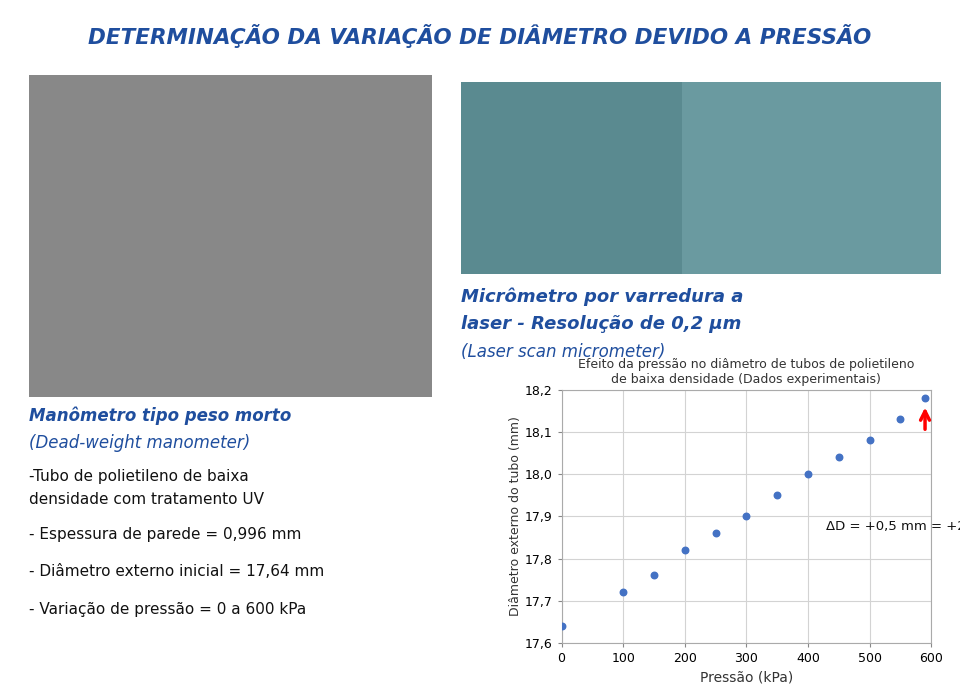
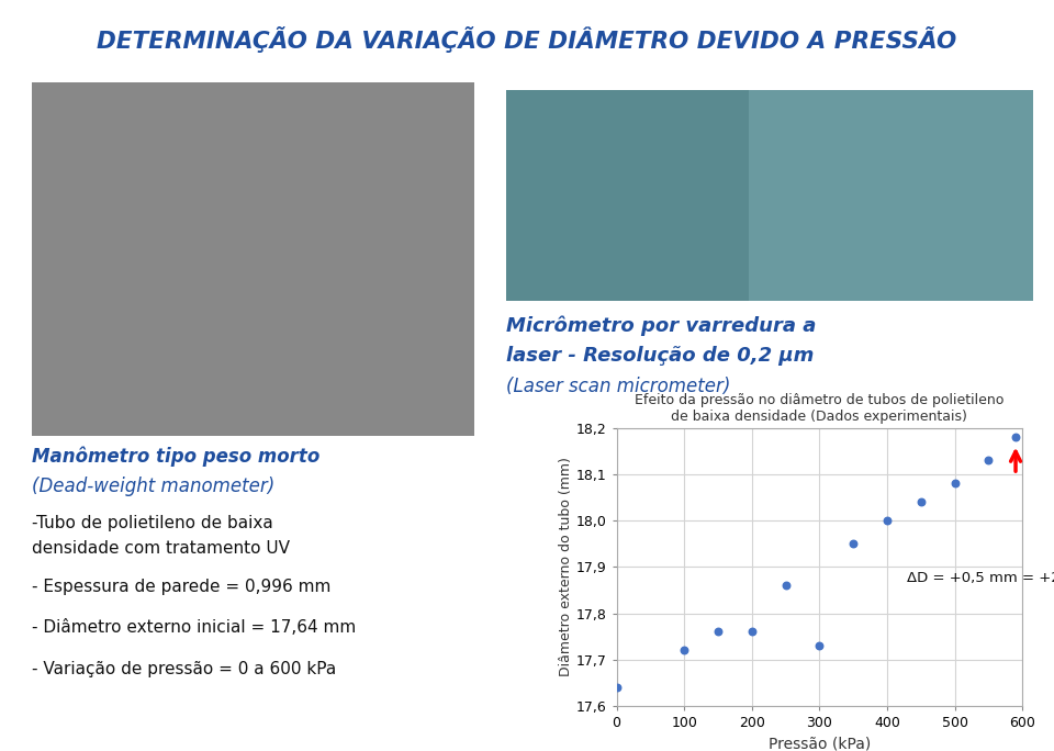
200: 17,82 -> 17,76
300: 17,90 -> 17,73
